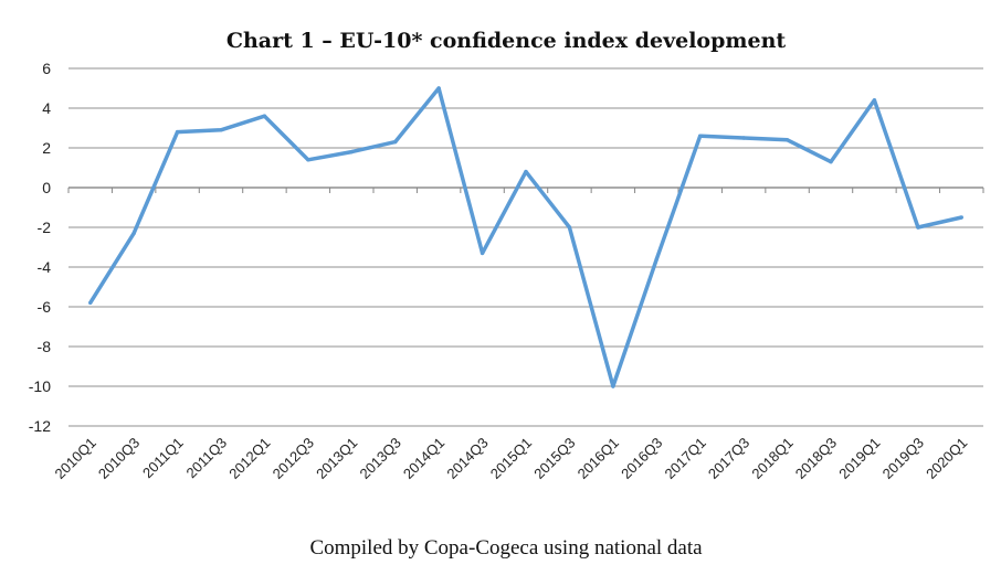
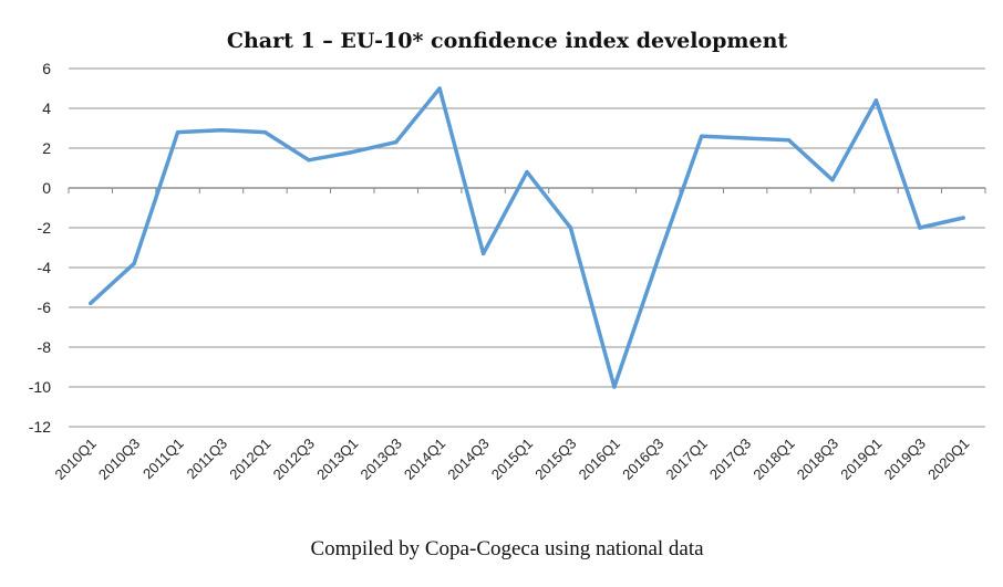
2010Q3: -2.3 -> -3.8
2012Q1: 3.6 -> 2.8
2018Q3: 1.3 -> 0.4
